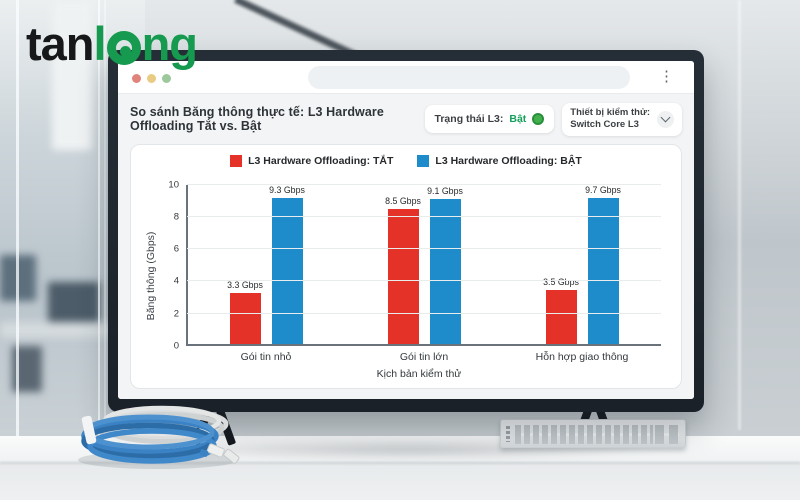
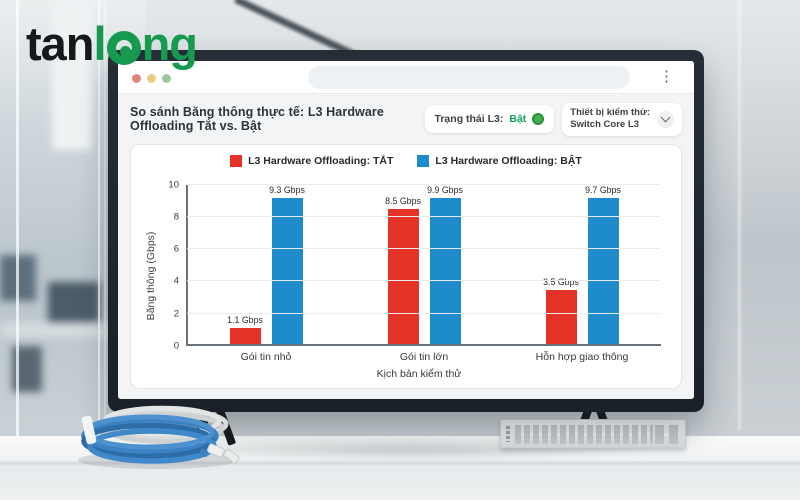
L3 Hardware Offloading: TẮT/Gói tin nhỏ: 3.3 -> 1.1
L3 Hardware Offloading: BẬT/Gói tin lớn: 9.1 -> 9.9
